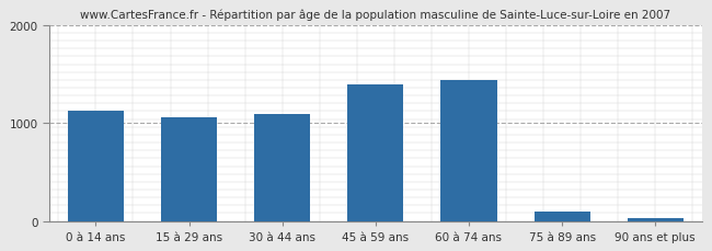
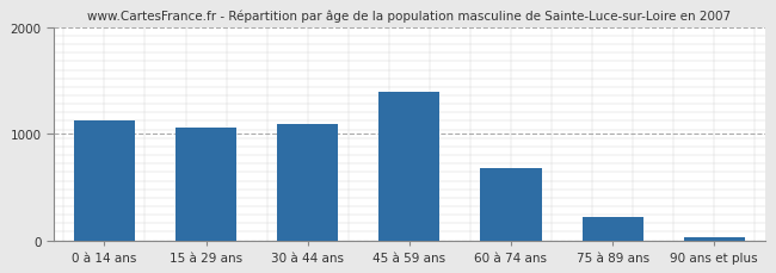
60 à 74 ans: 1440 -> 680
75 à 89 ans: 100 -> 220
